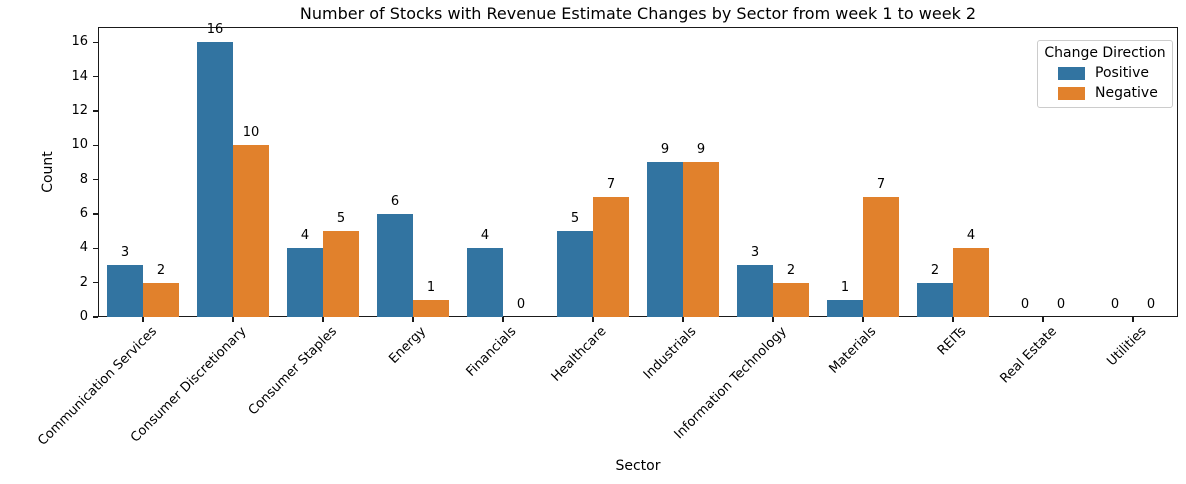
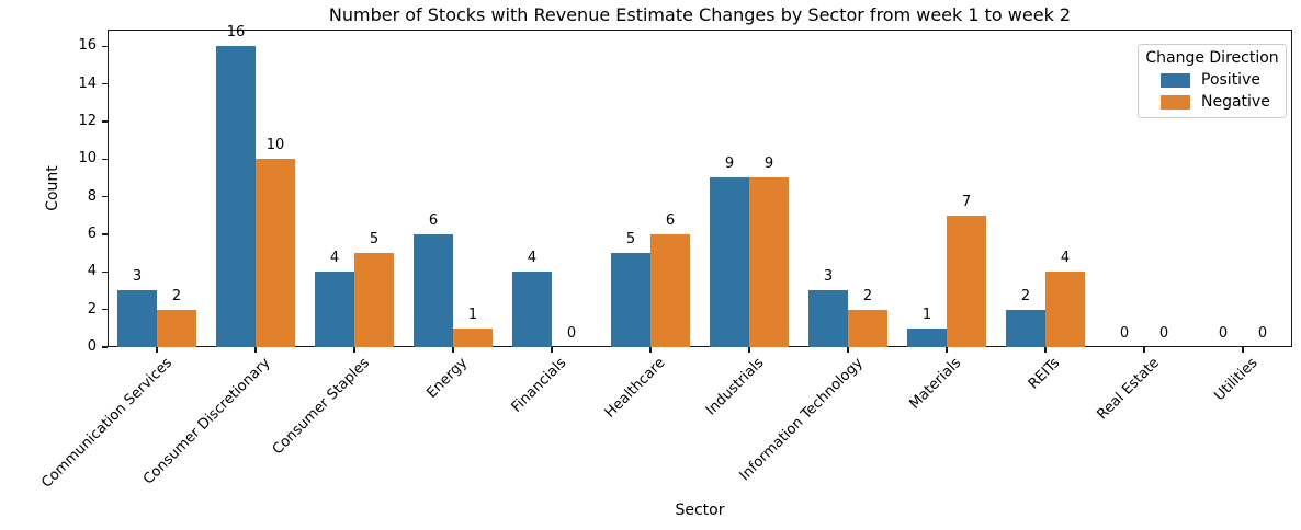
Negative/Healthcare: 7 -> 6
